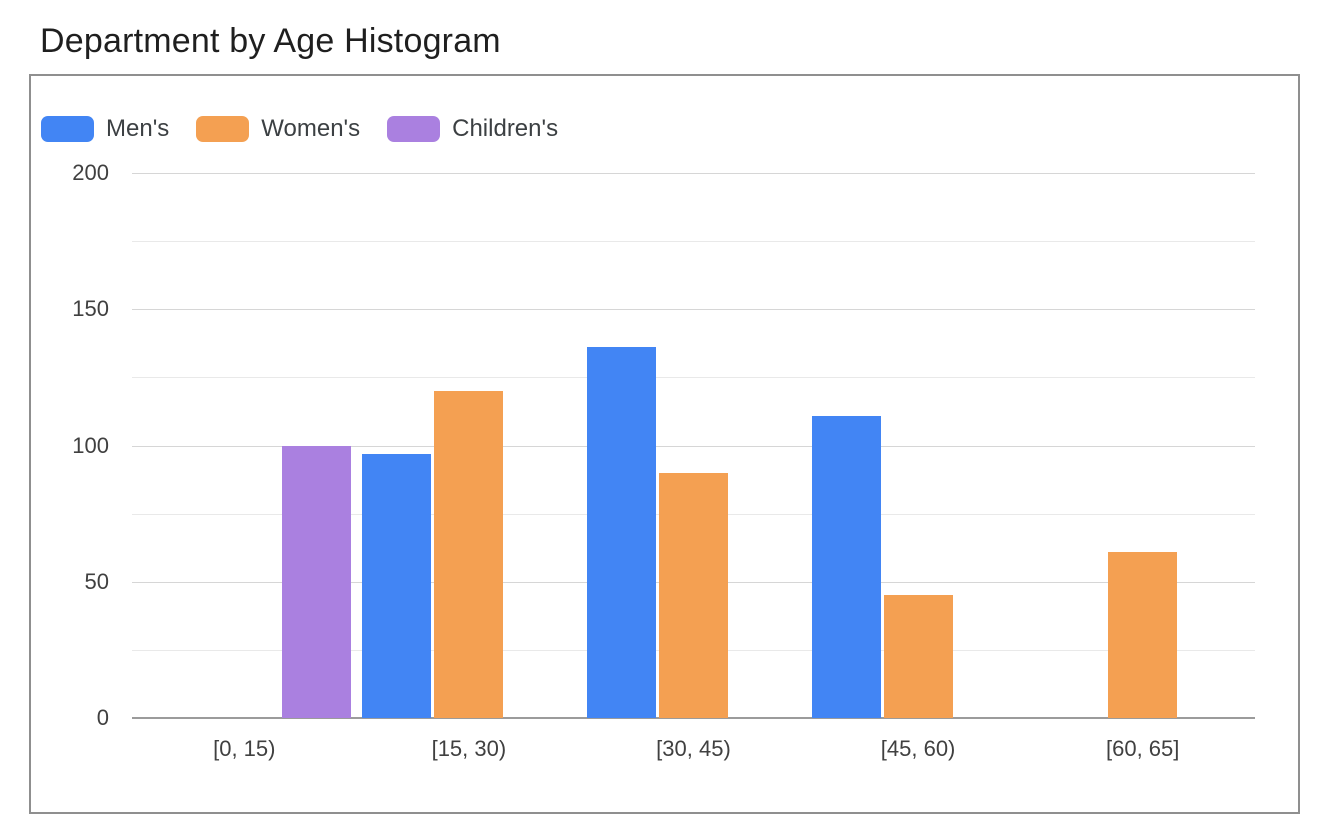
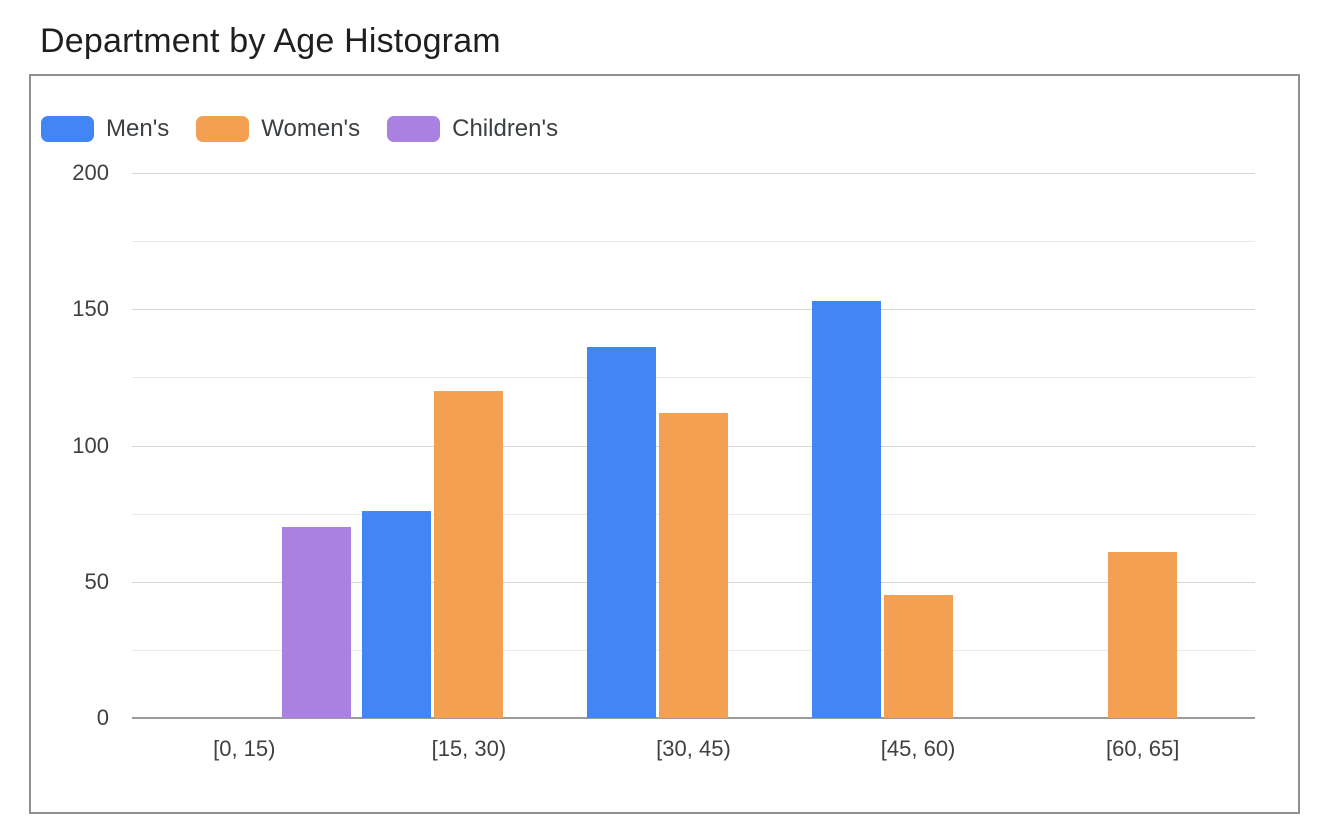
Children's/[0, 15): 100 -> 70
Men's/[15, 30): 97 -> 76
Women's/[30, 45): 90 -> 112
Men's/[45, 60): 111 -> 153
